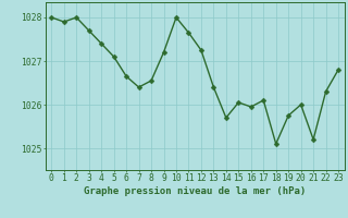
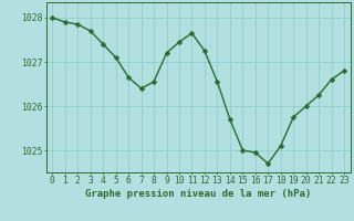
2: 1028.00 -> 1027.85
10: 1028.00 -> 1027.45
13: 1026.40 -> 1026.55
15: 1026.05 -> 1025.00
16: 1025.95 -> 1024.95
17: 1026.10 -> 1024.70
21: 1025.20 -> 1026.25
22: 1026.30 -> 1026.60
